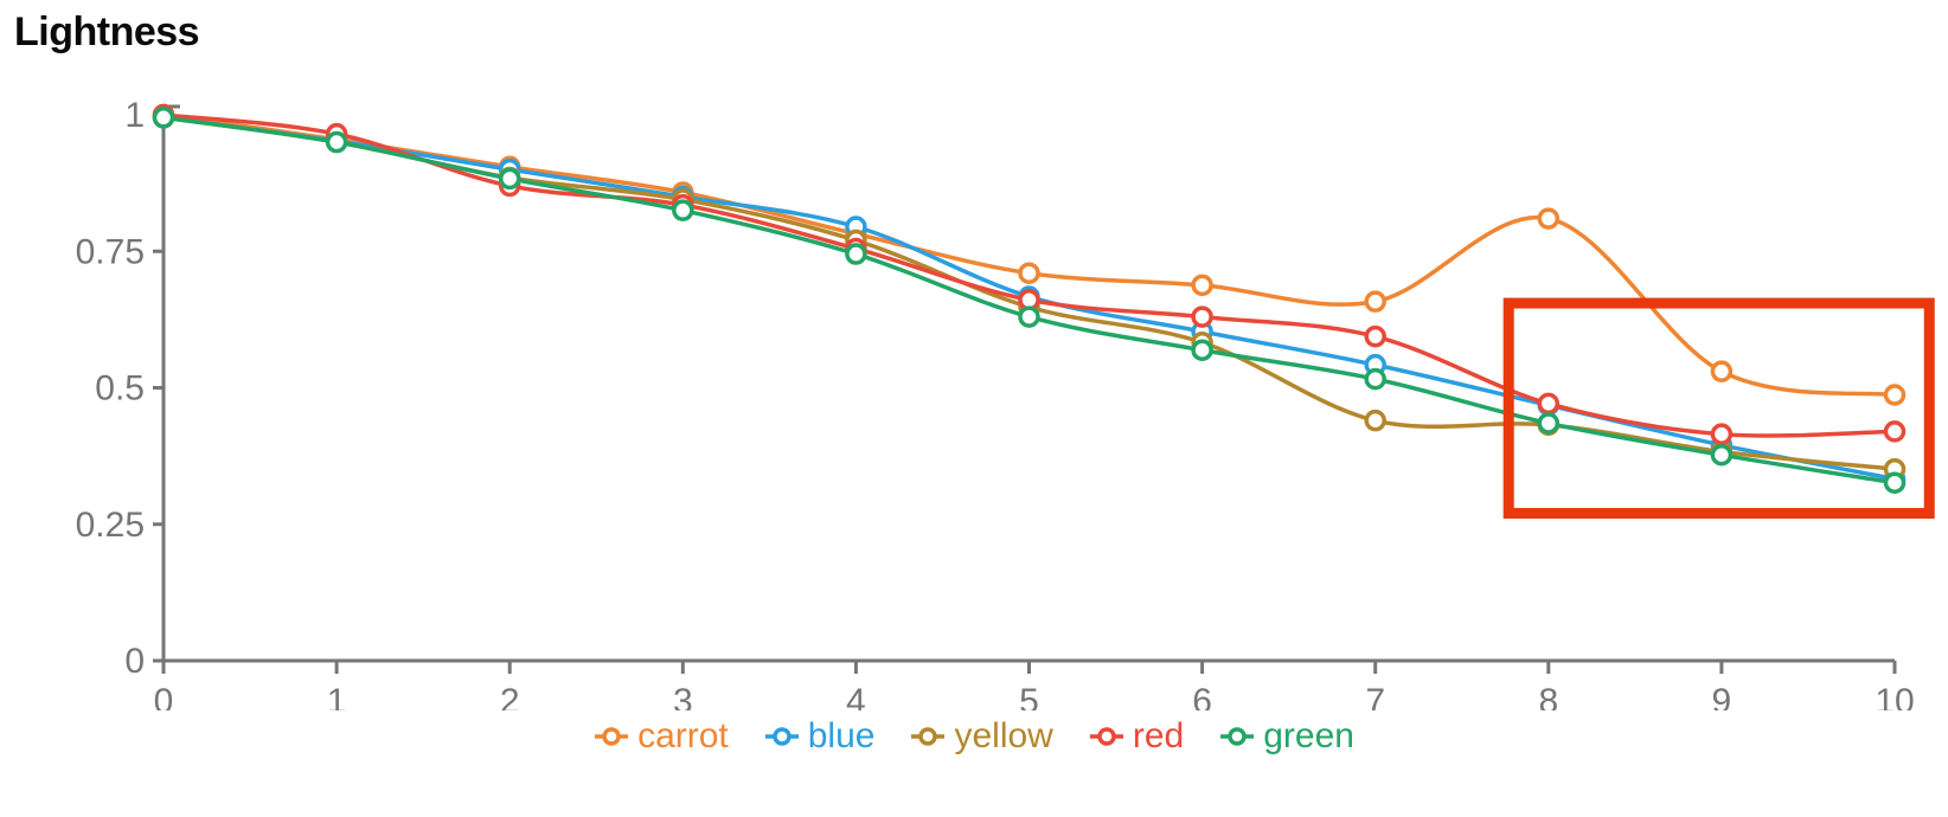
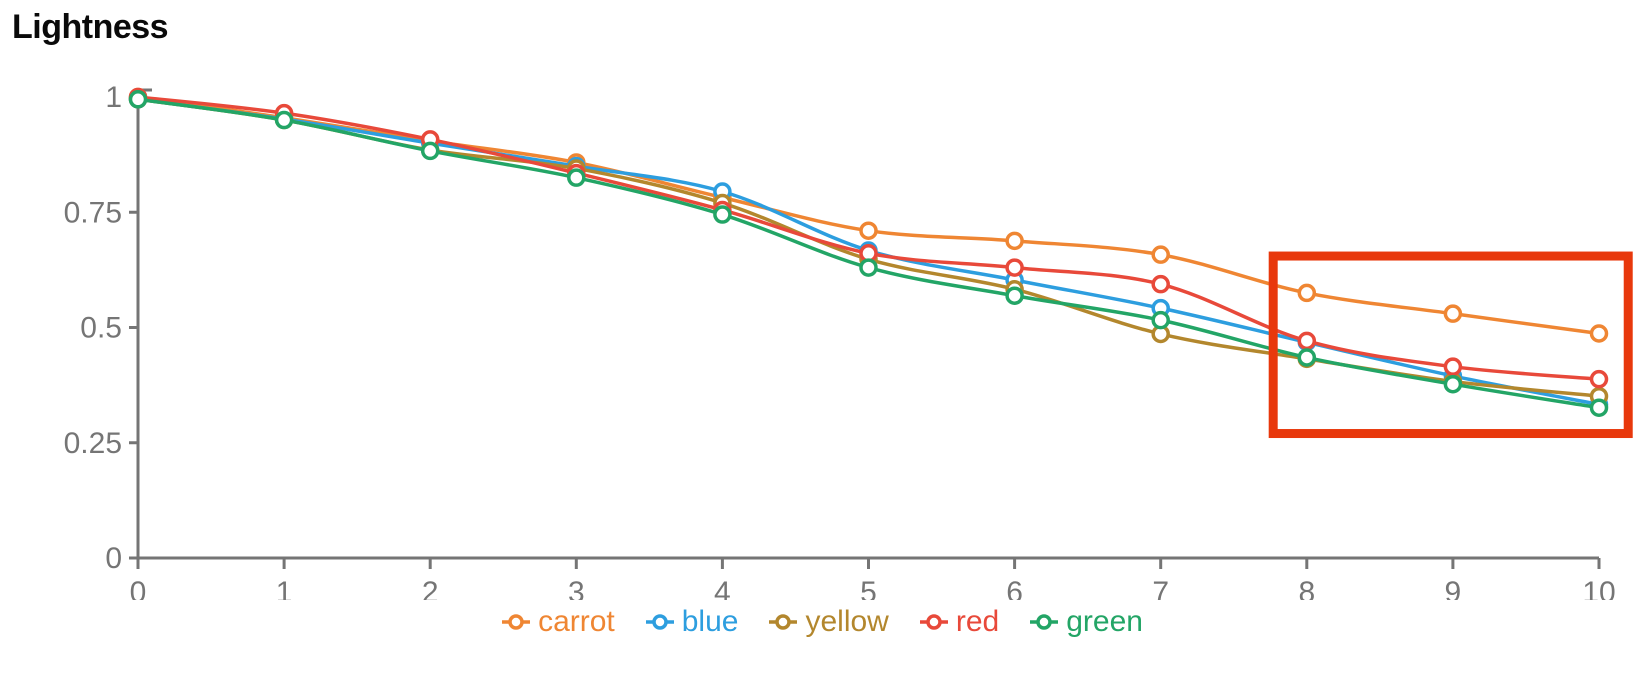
red/2: 0.87 -> 0.91
yellow/7: 0.44 -> 0.49
carrot/8: 0.81 -> 0.57
red/10: 0.42 -> 0.39
